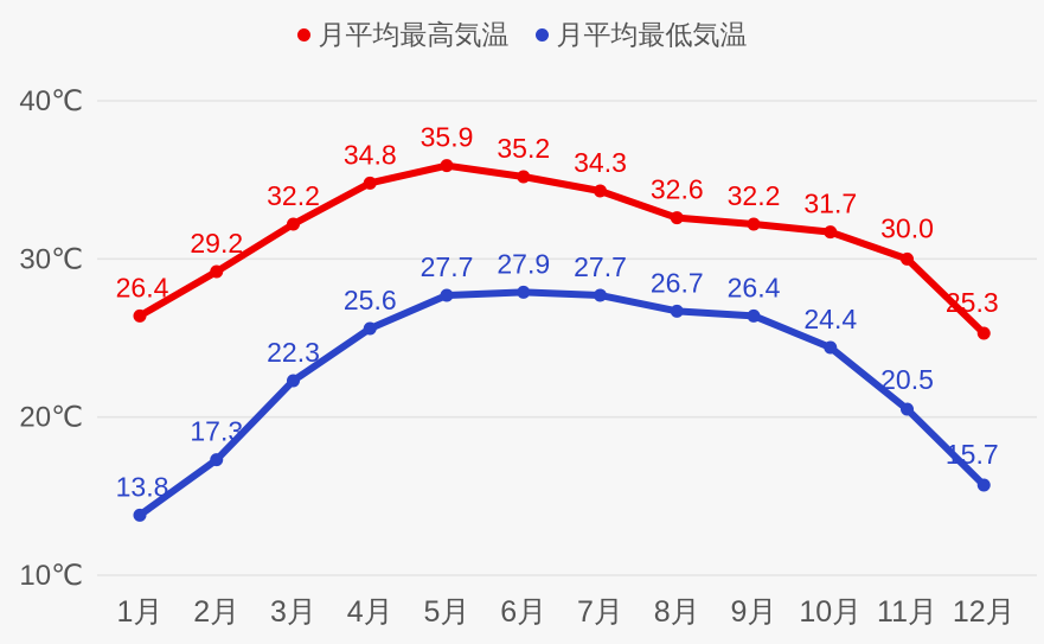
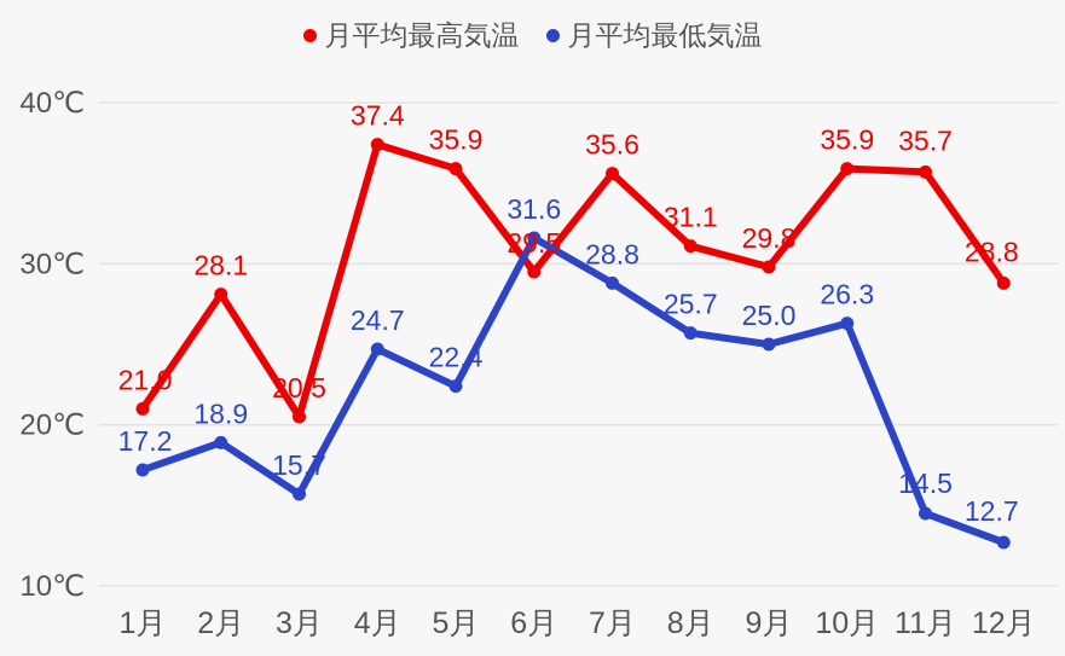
月平均最高気温/1月: 26.4 -> 21.0
月平均最低気温/1月: 13.8 -> 17.2
月平均最高気温/2月: 29.2 -> 28.1
月平均最低気温/2月: 17.3 -> 18.9
月平均最高気温/3月: 32.2 -> 20.5
月平均最低気温/3月: 22.3 -> 15.7
月平均最高気温/4月: 34.8 -> 37.4
月平均最低気温/4月: 25.6 -> 24.7
月平均最低気温/5月: 27.7 -> 22.4
月平均最高気温/6月: 35.2 -> 29.5
月平均最低気温/6月: 27.9 -> 31.6
月平均最高気温/7月: 34.3 -> 35.6
月平均最低気温/7月: 27.7 -> 28.8
月平均最高気温/8月: 32.6 -> 31.1
月平均最低気温/8月: 26.7 -> 25.7
月平均最高気温/9月: 32.2 -> 29.8
月平均最低気温/9月: 26.4 -> 25.0
月平均最高気温/10月: 31.7 -> 35.9
月平均最低気温/10月: 24.4 -> 26.3
月平均最高気温/11月: 30.0 -> 35.7
月平均最低気温/11月: 20.5 -> 14.5
月平均最高気温/12月: 25.3 -> 28.8
月平均最低気温/12月: 15.7 -> 12.7
